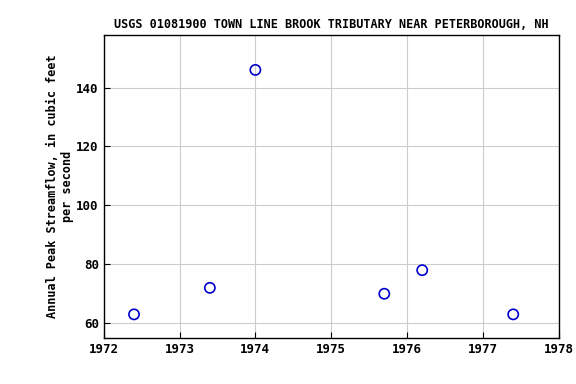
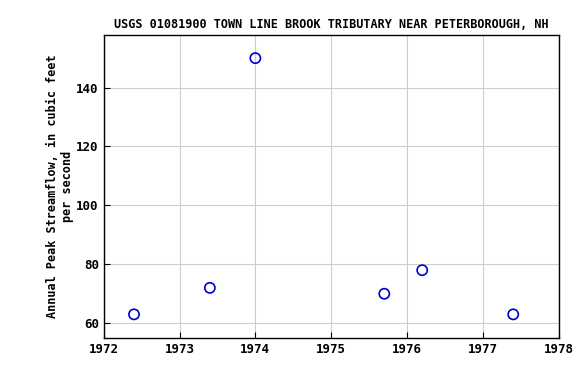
1974: 146 -> 150
